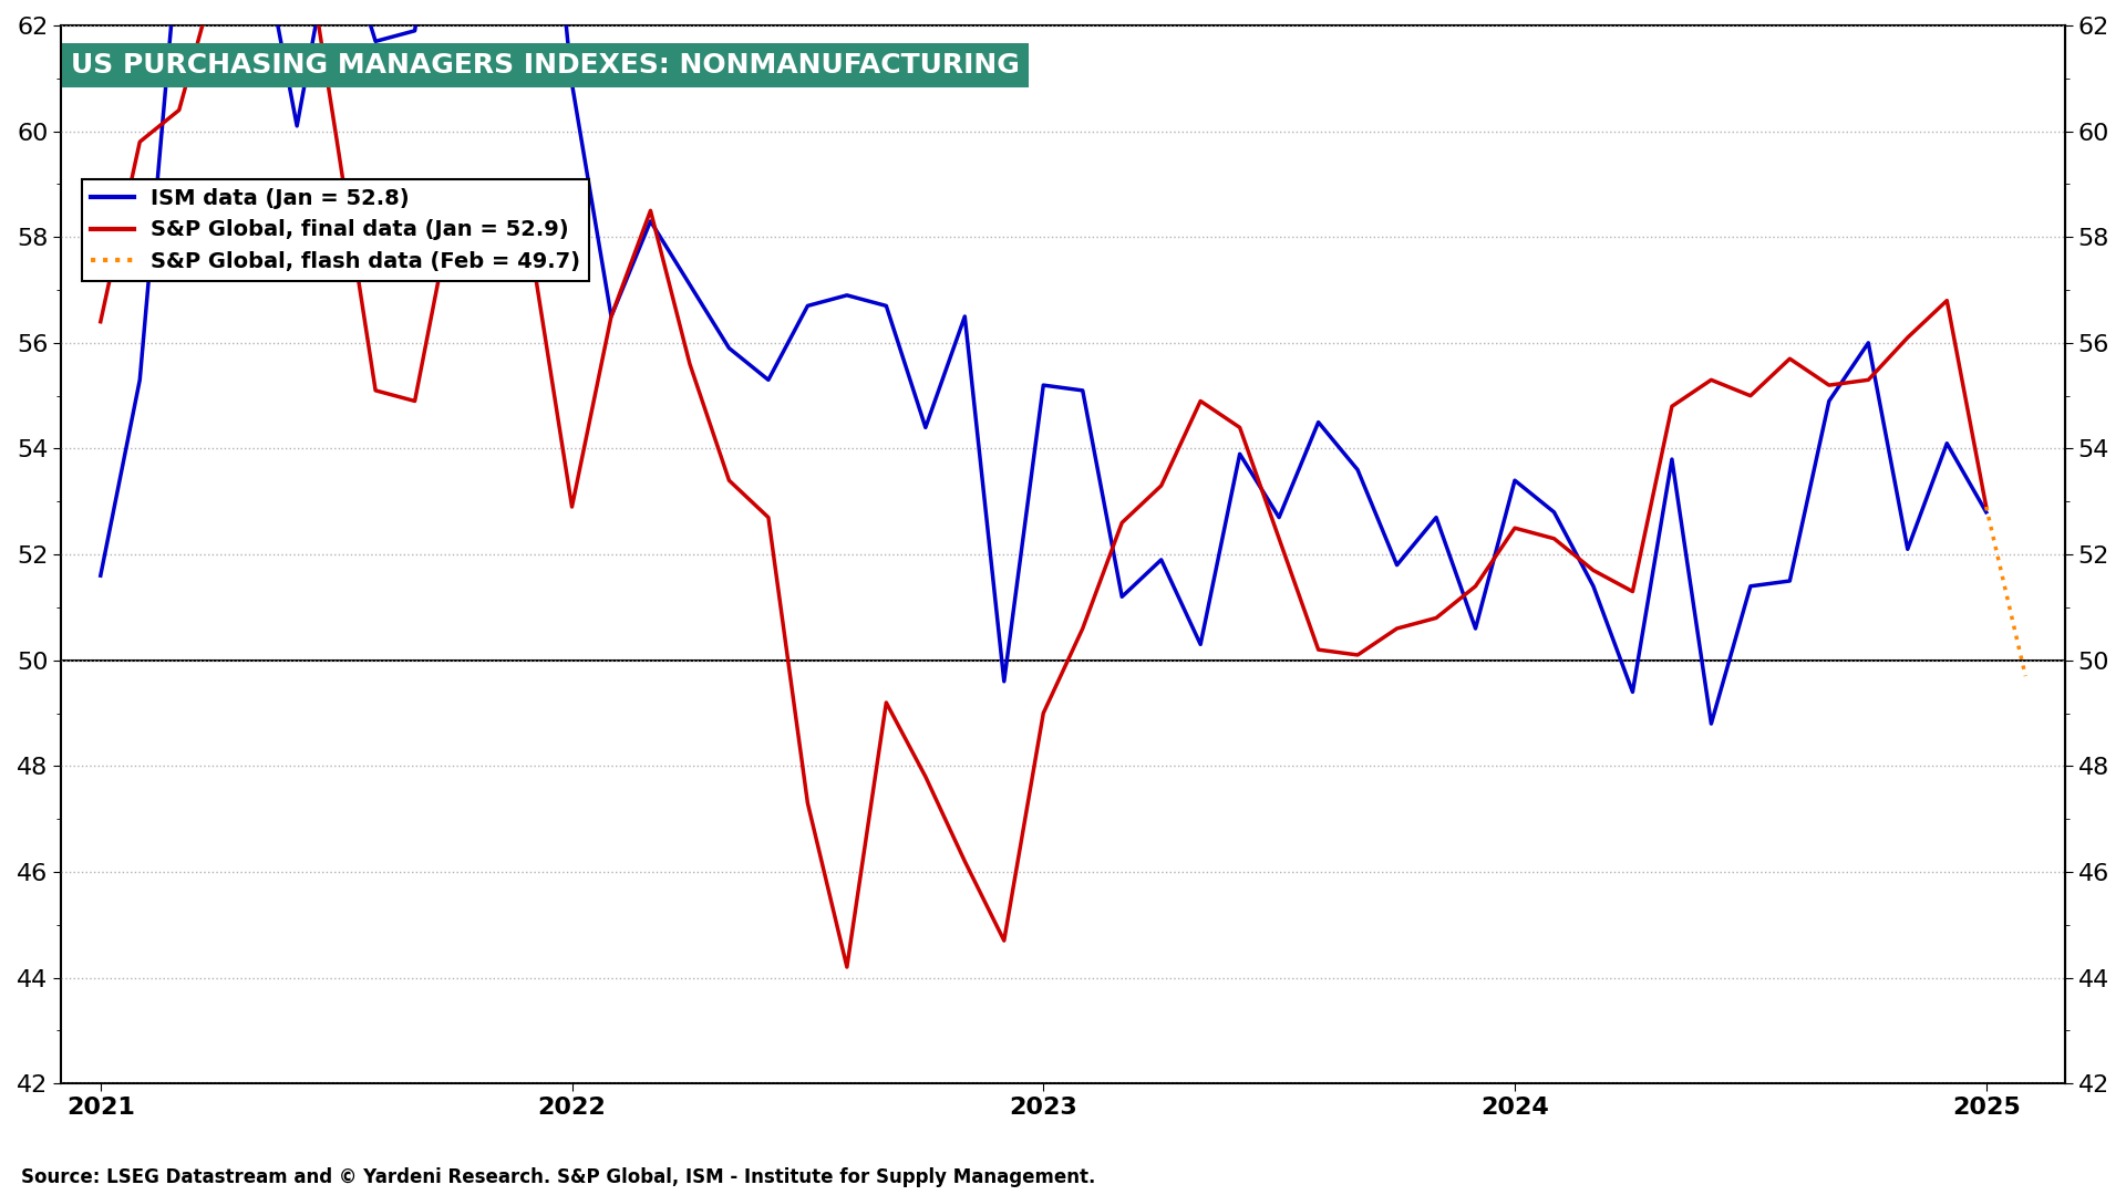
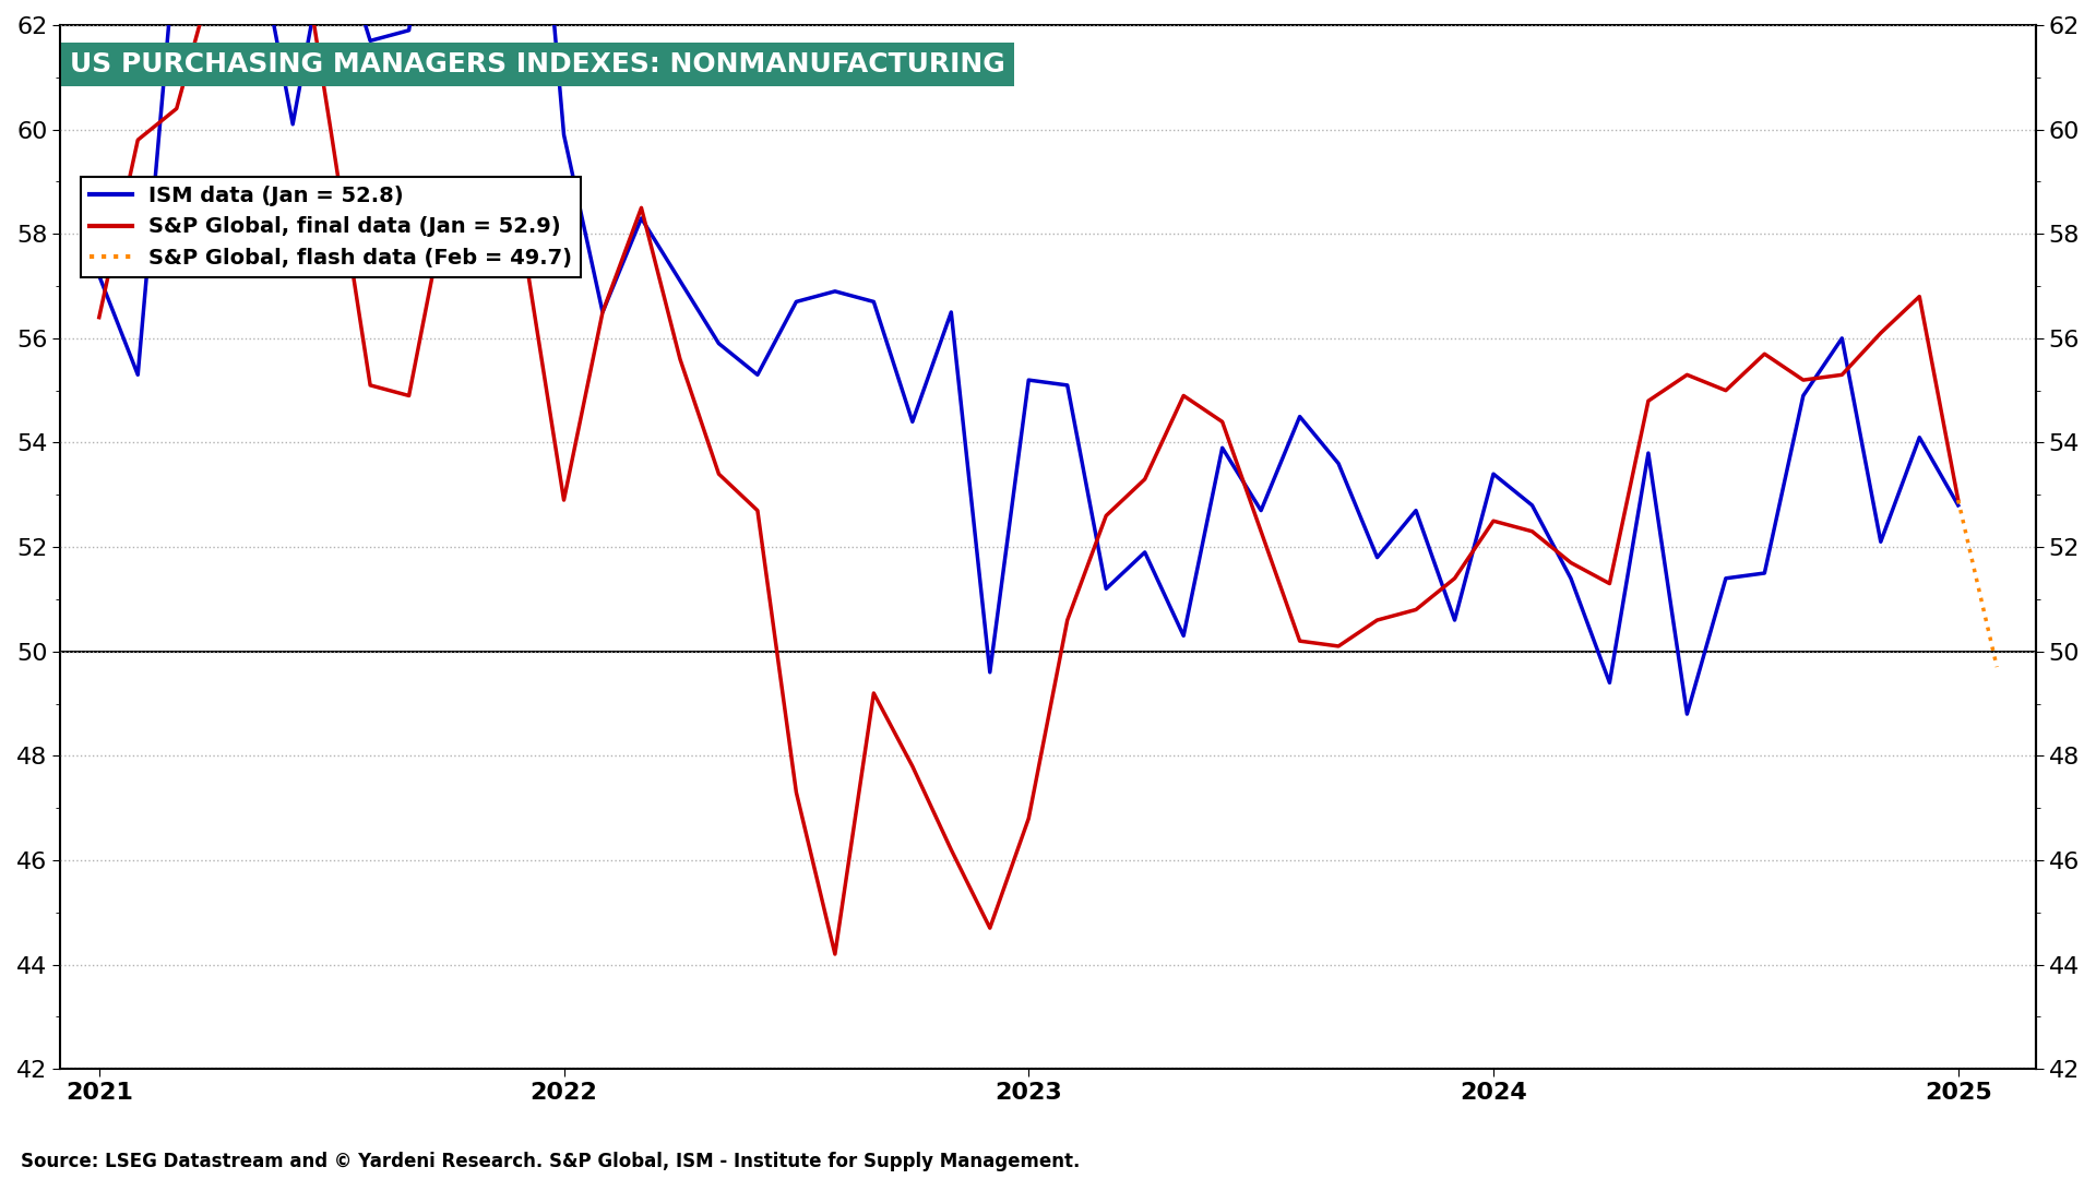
ISM data (Jan = 52.8)/2021: 51.6 -> 57.2
ISM data (Jan = 52.8)/2022: 60.9 -> 59.9
S&P Global, final data (Jan = 52.9)/2023: 49.0 -> 46.8
